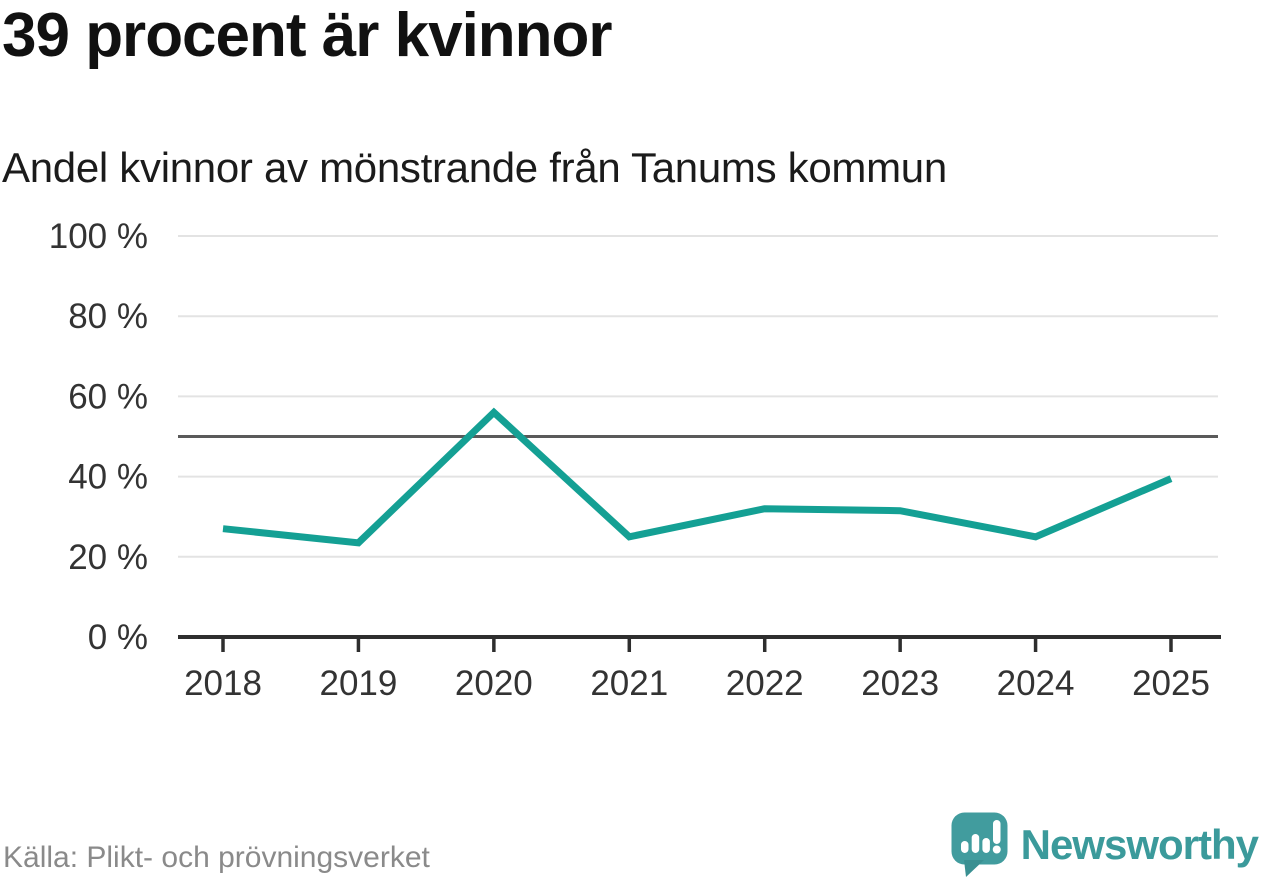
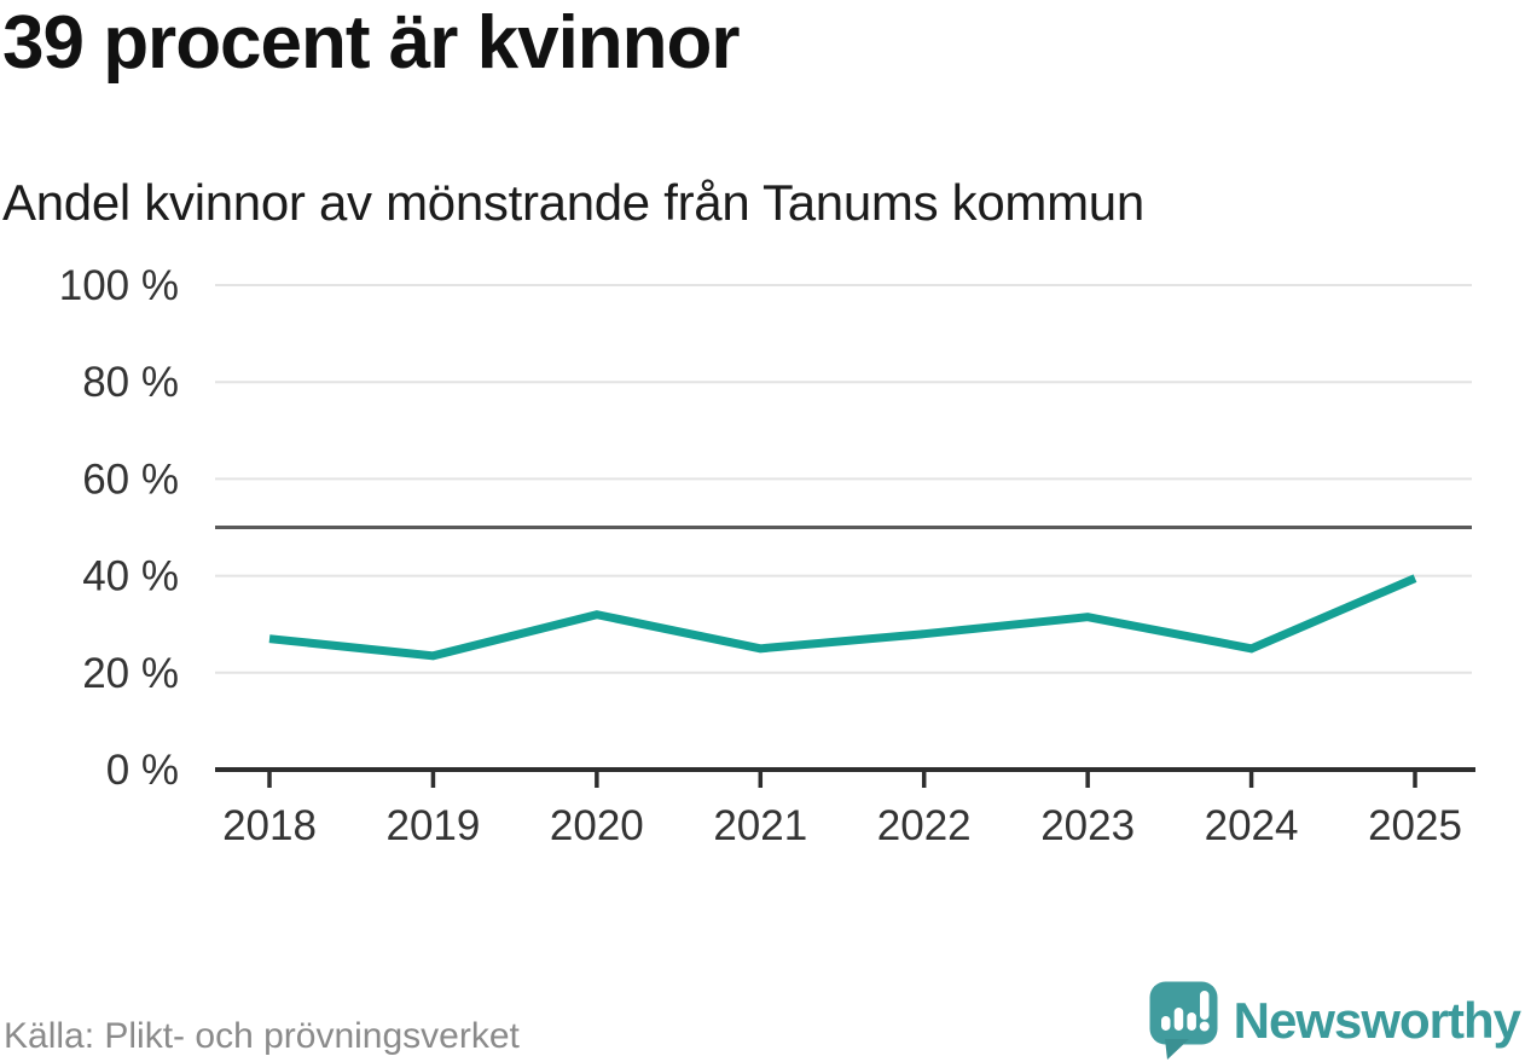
2020: 56% -> 32%
2022: 32% -> 28%
